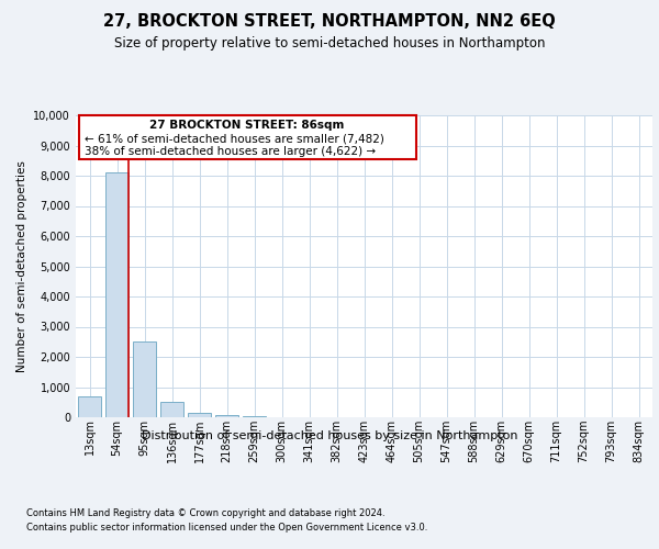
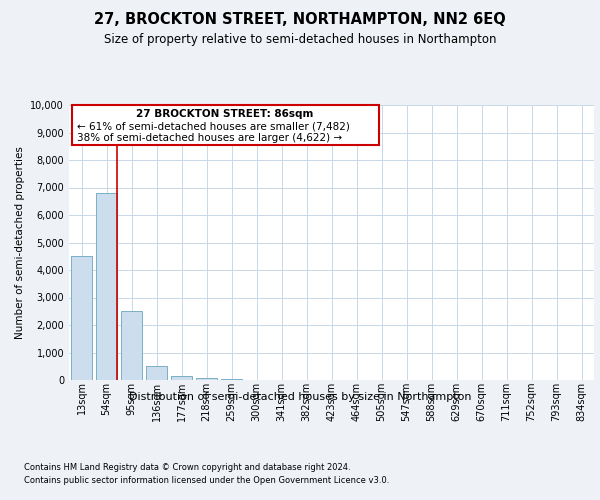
13sqm: 700 -> 4,500
54sqm: 8,100 -> 6,800
